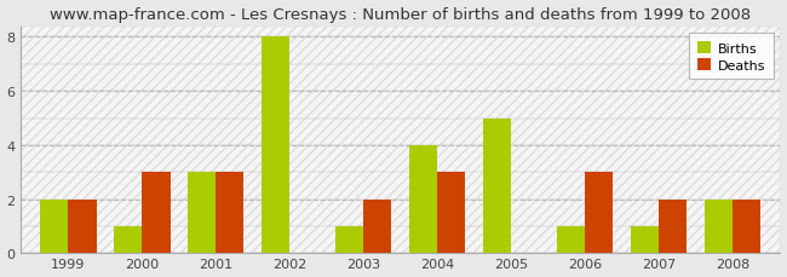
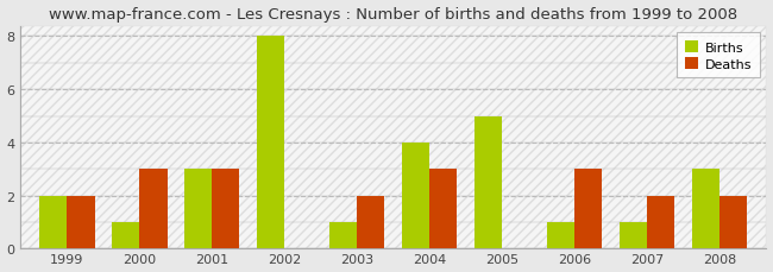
Births/2008: 2 -> 3
